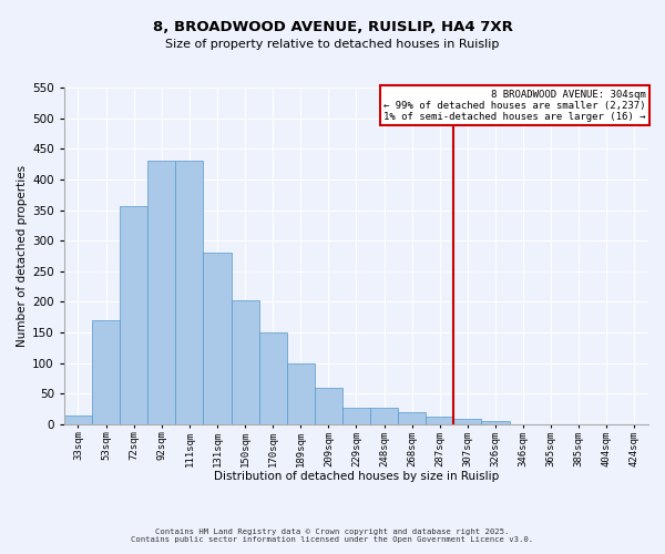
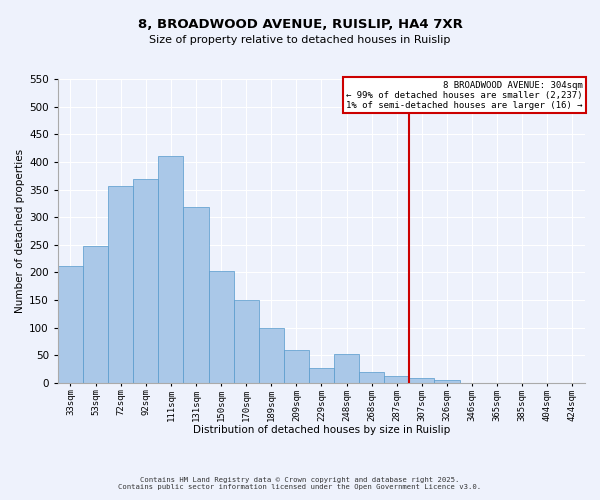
33sqm: 15 -> 212
53sqm: 170 -> 248
92sqm: 430 -> 370
111sqm: 430 -> 410
131sqm: 280 -> 318
248sqm: 27 -> 52
